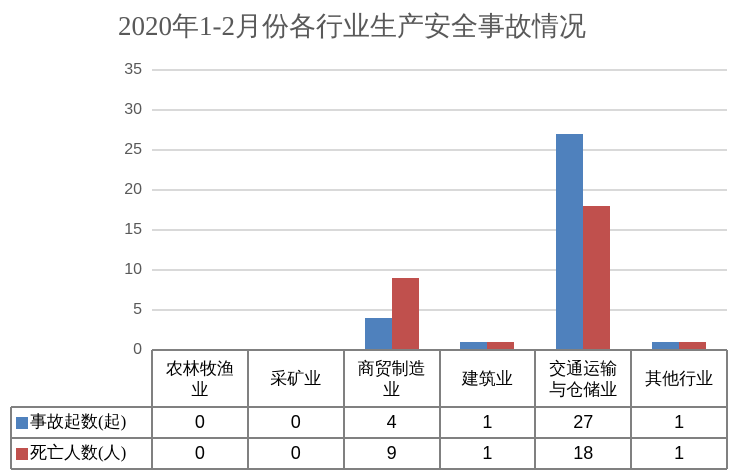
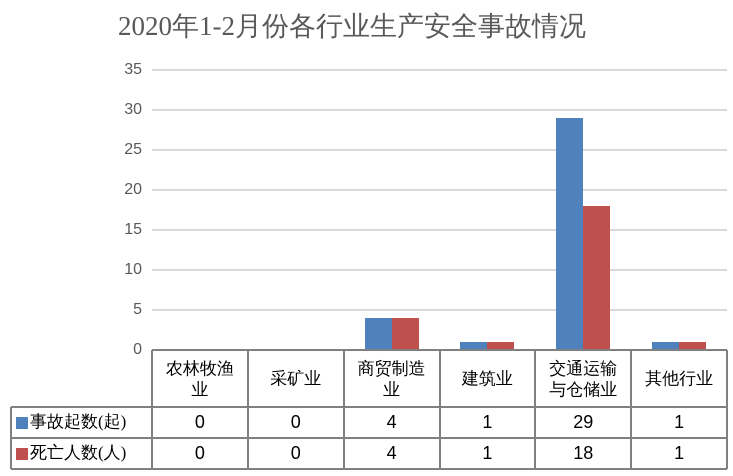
死亡人数(人)/商贸制造业: 9 -> 4
事故起数(起)/交通运输与仓储业: 27 -> 29
